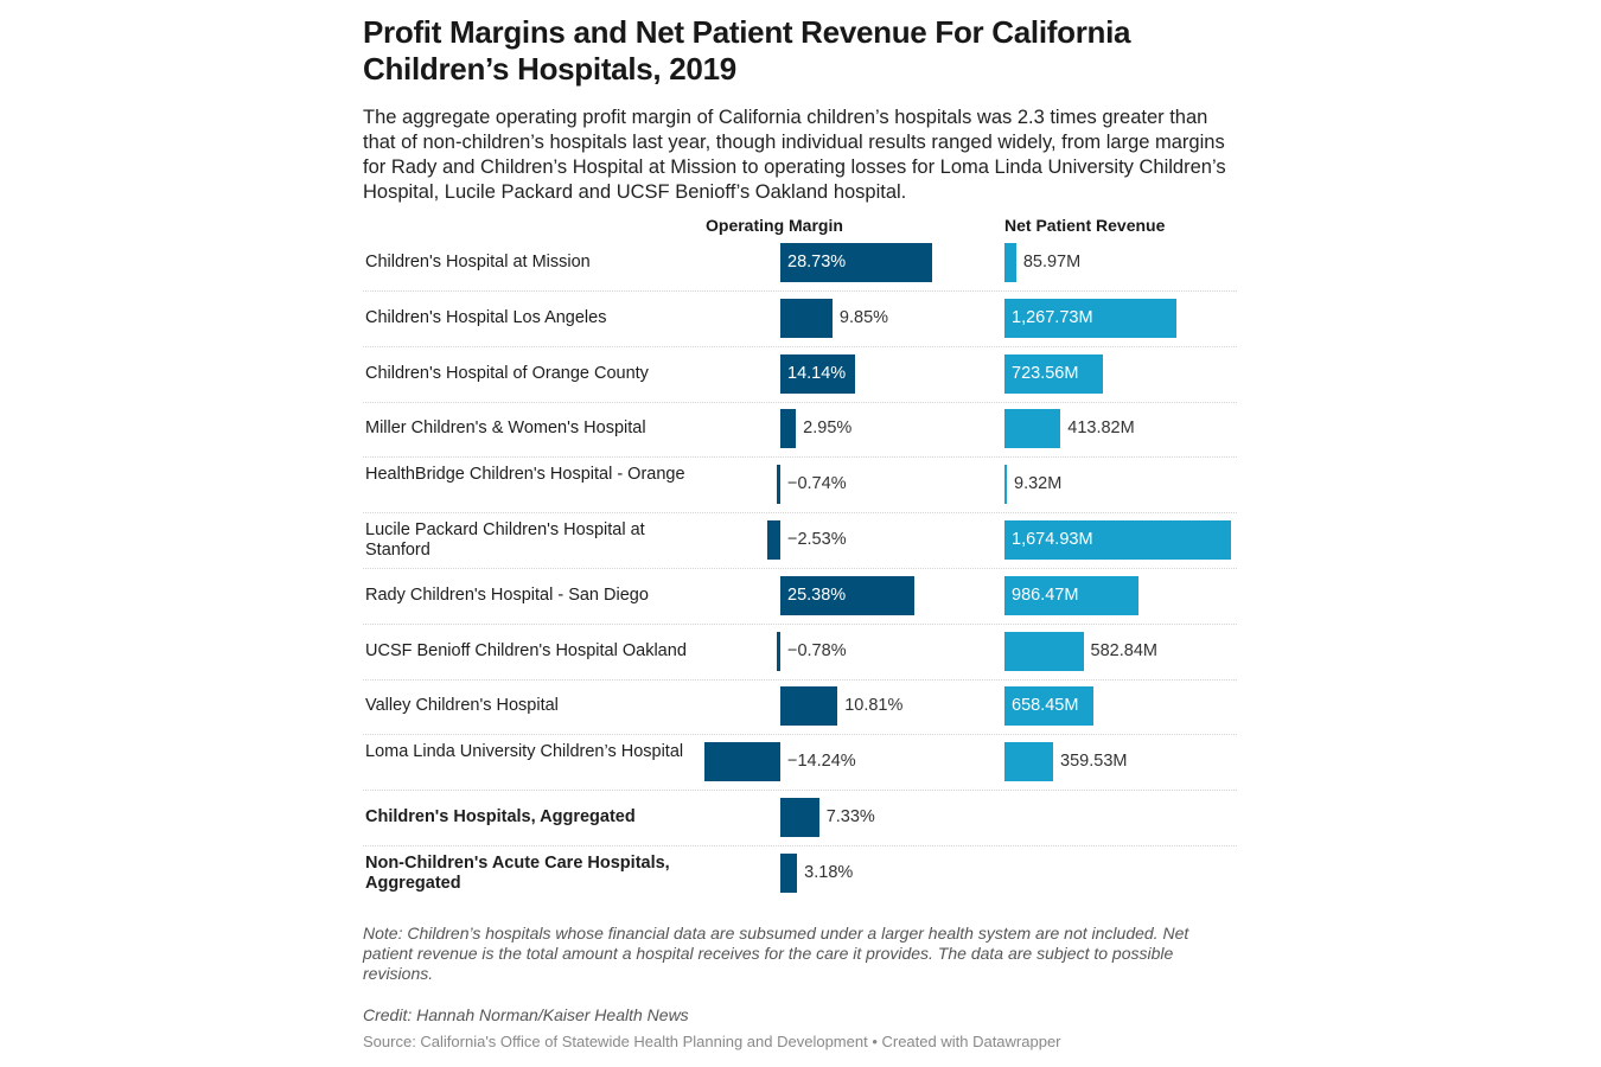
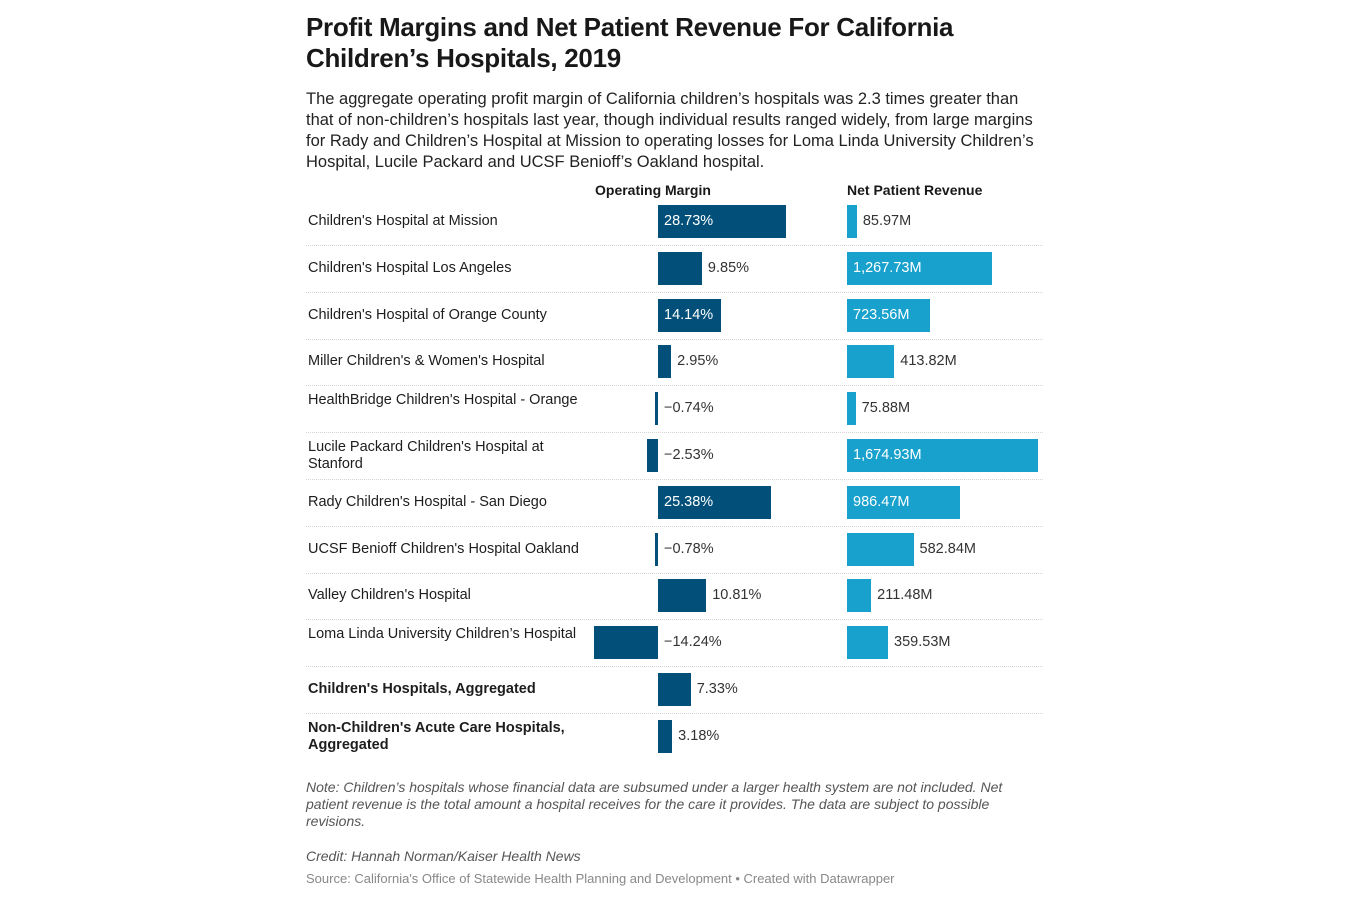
Net Patient Revenue/HealthBridge Children's Hospital - Orange: 9.32M -> 75.88M
Net Patient Revenue/Valley Children's Hospital: 658.45M -> 211.48M
